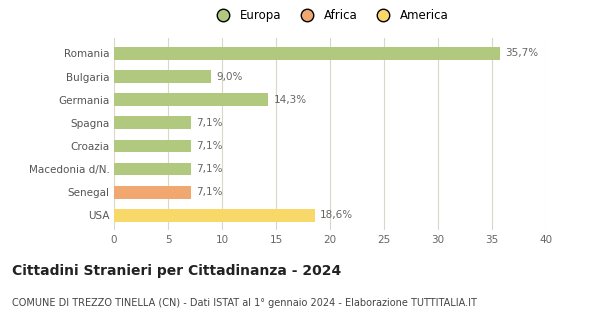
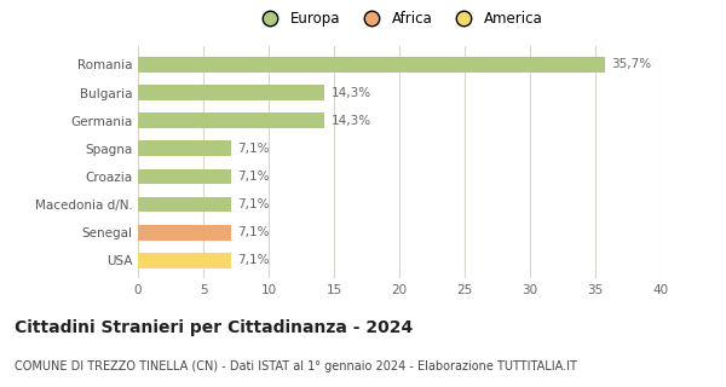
Bulgaria: 9,0% -> 14,3%
USA: 18,6% -> 7,1%
